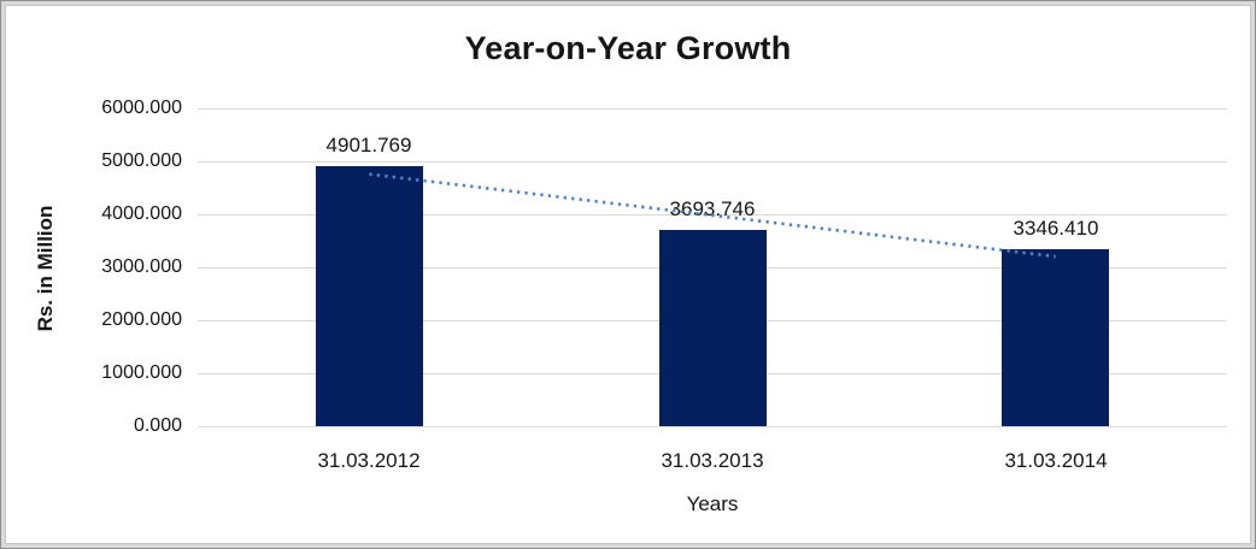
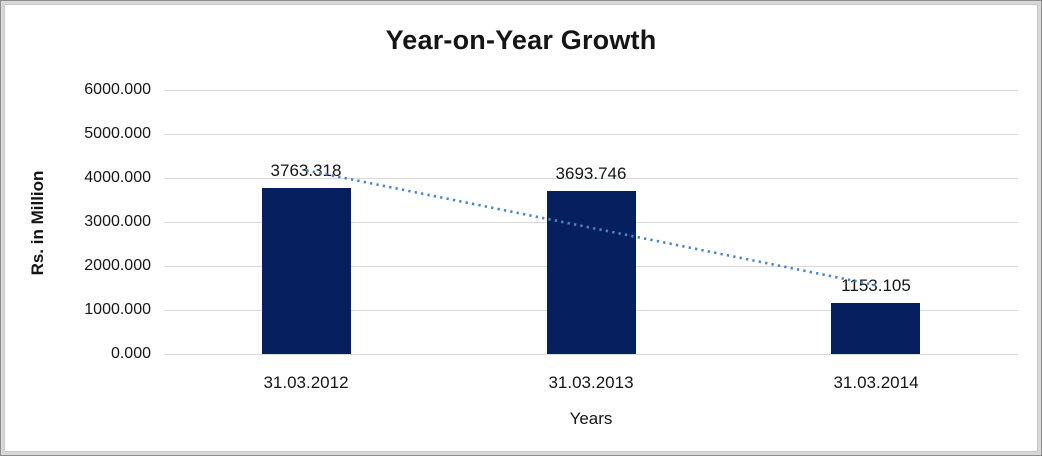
31.03.2012: 4901.769 -> 3763.318
31.03.2014: 3346.410 -> 1153.105
